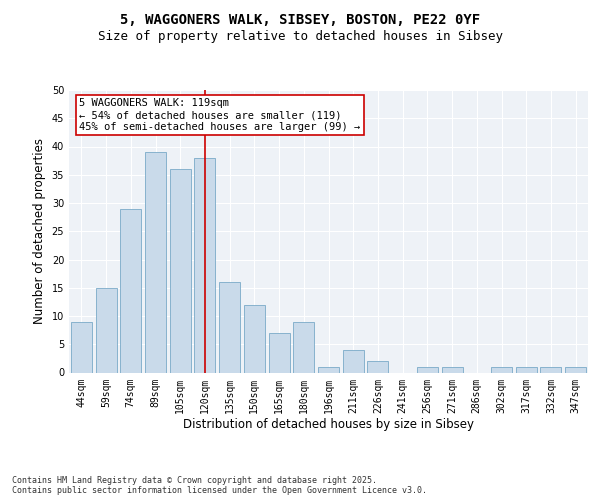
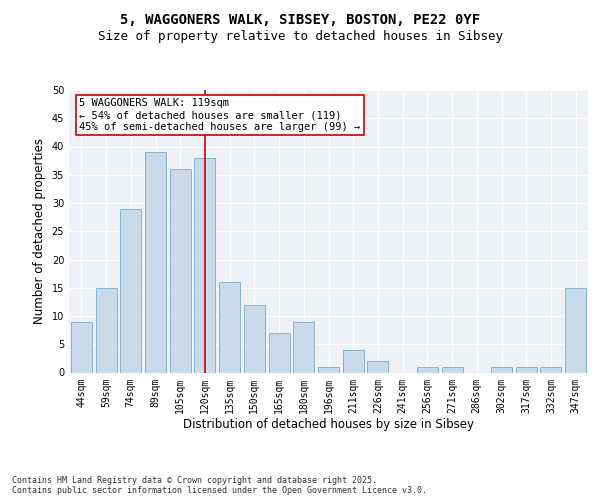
347sqm: 1 -> 15
